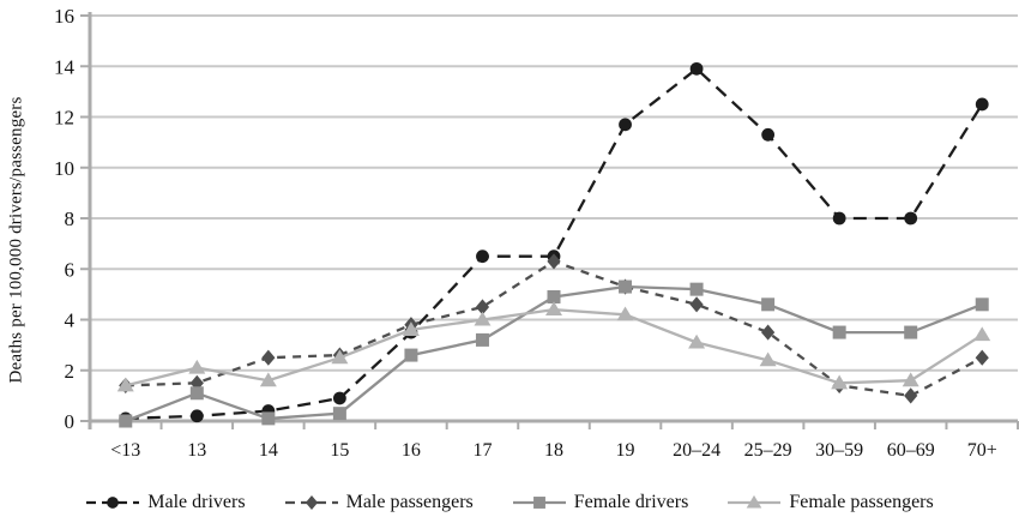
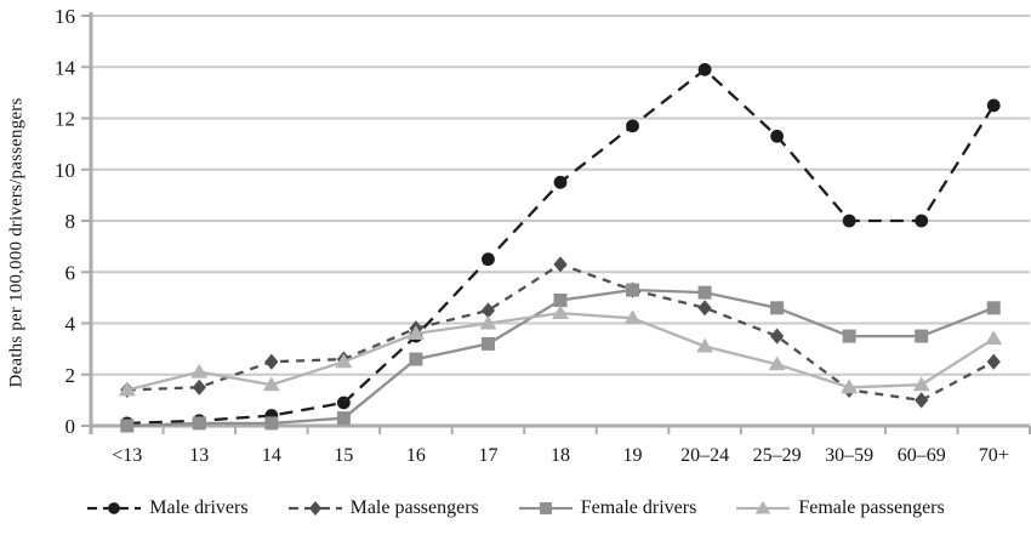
Female drivers/13: 1.1 -> 0.1
Male drivers/18: 6.5 -> 9.5
